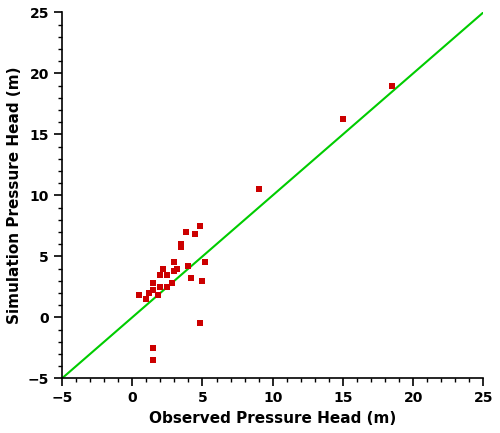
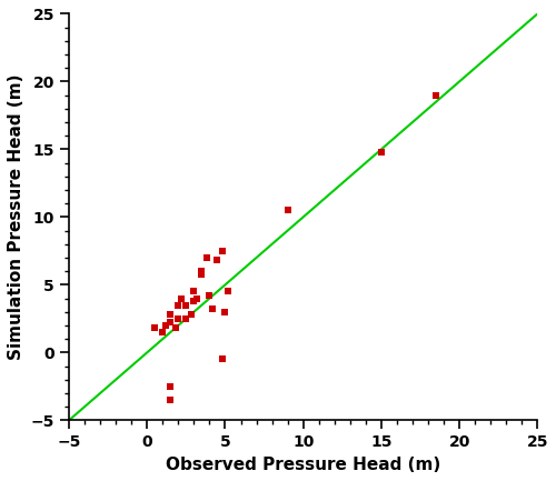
15: 16.3 -> 14.8
